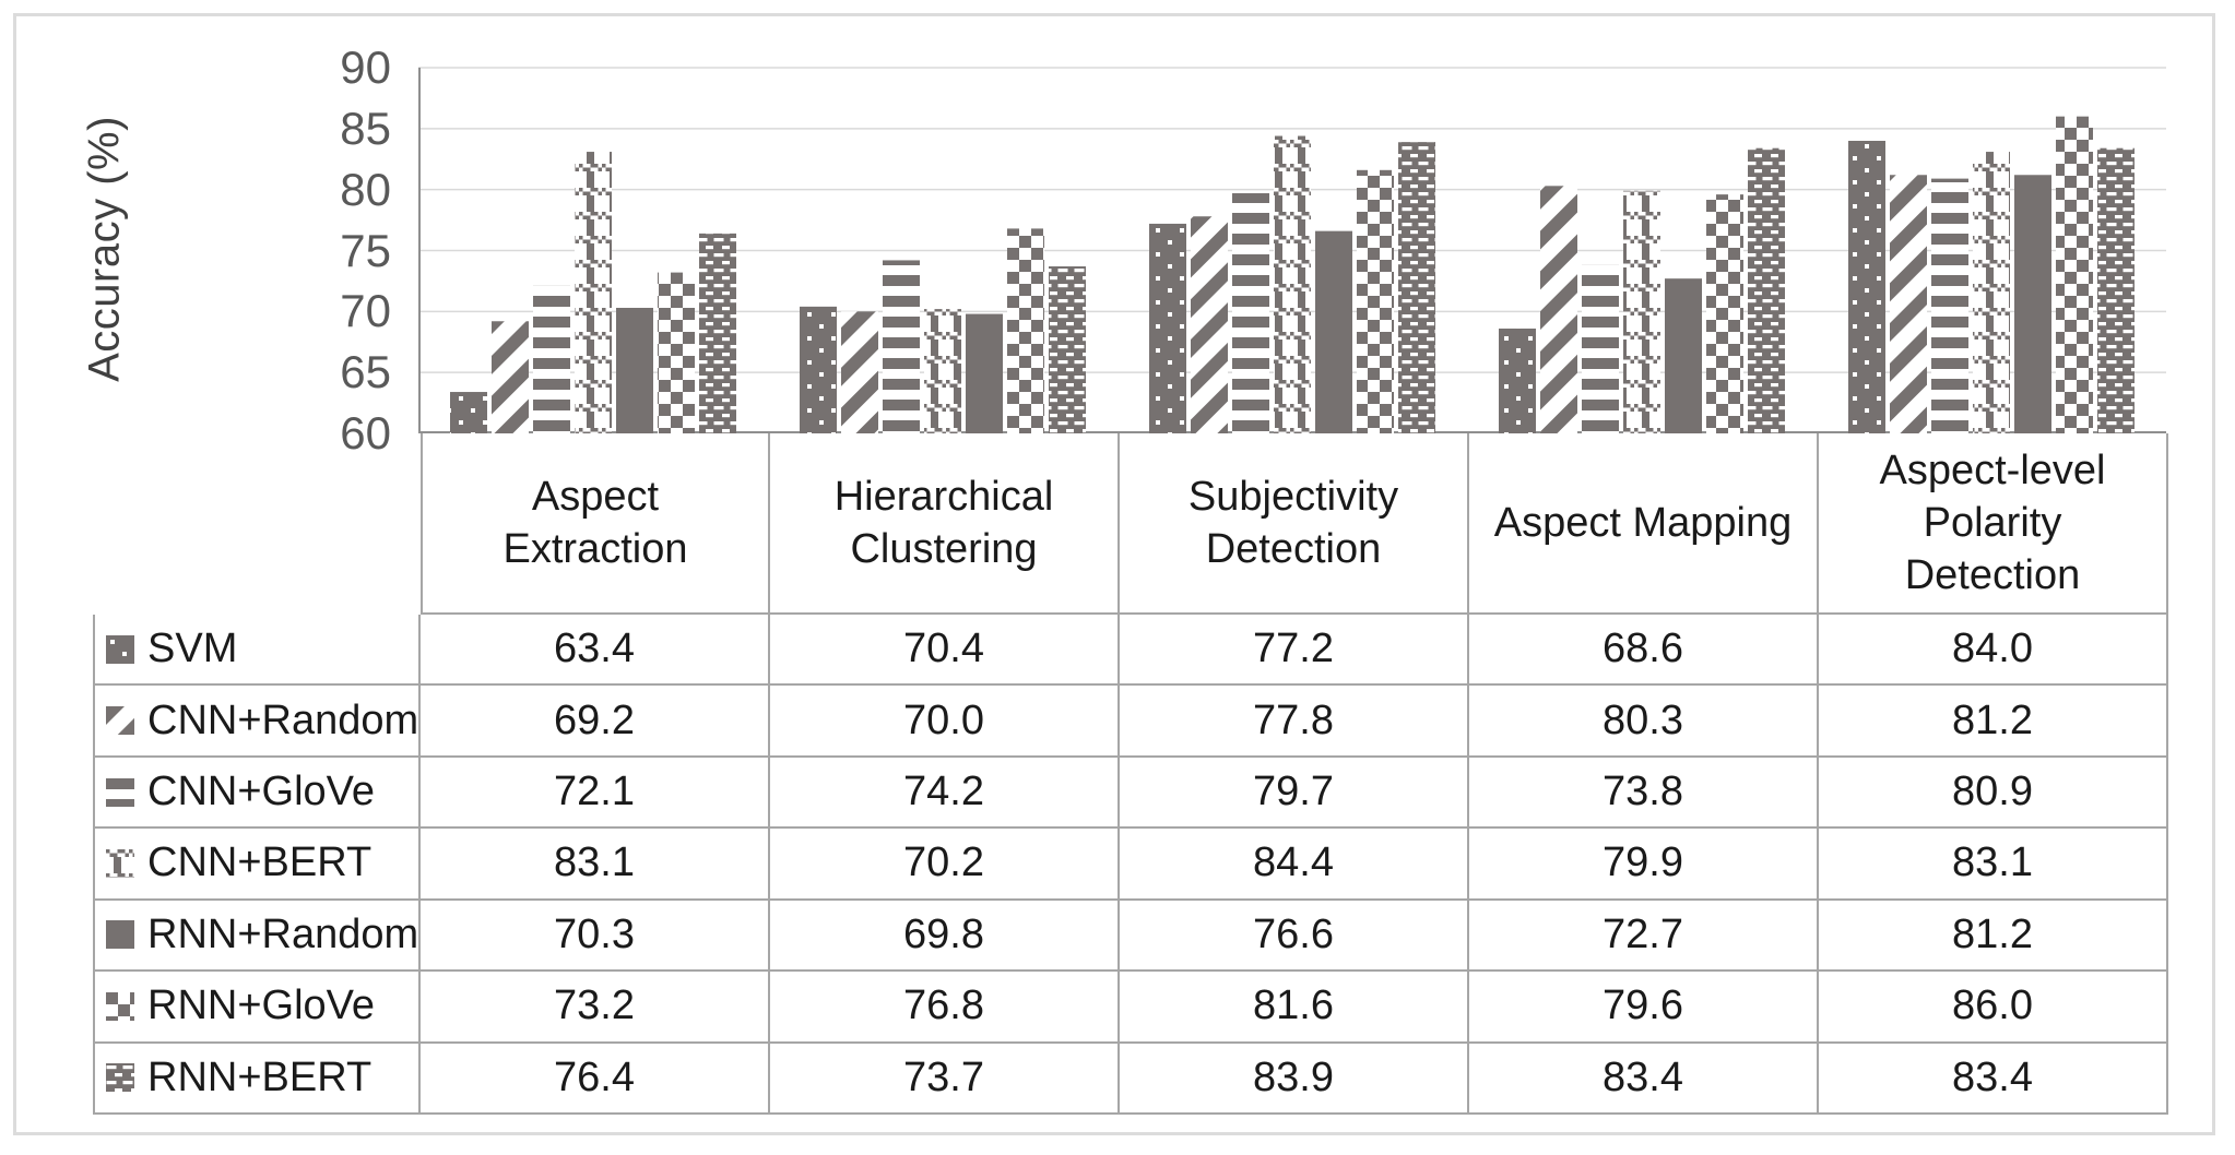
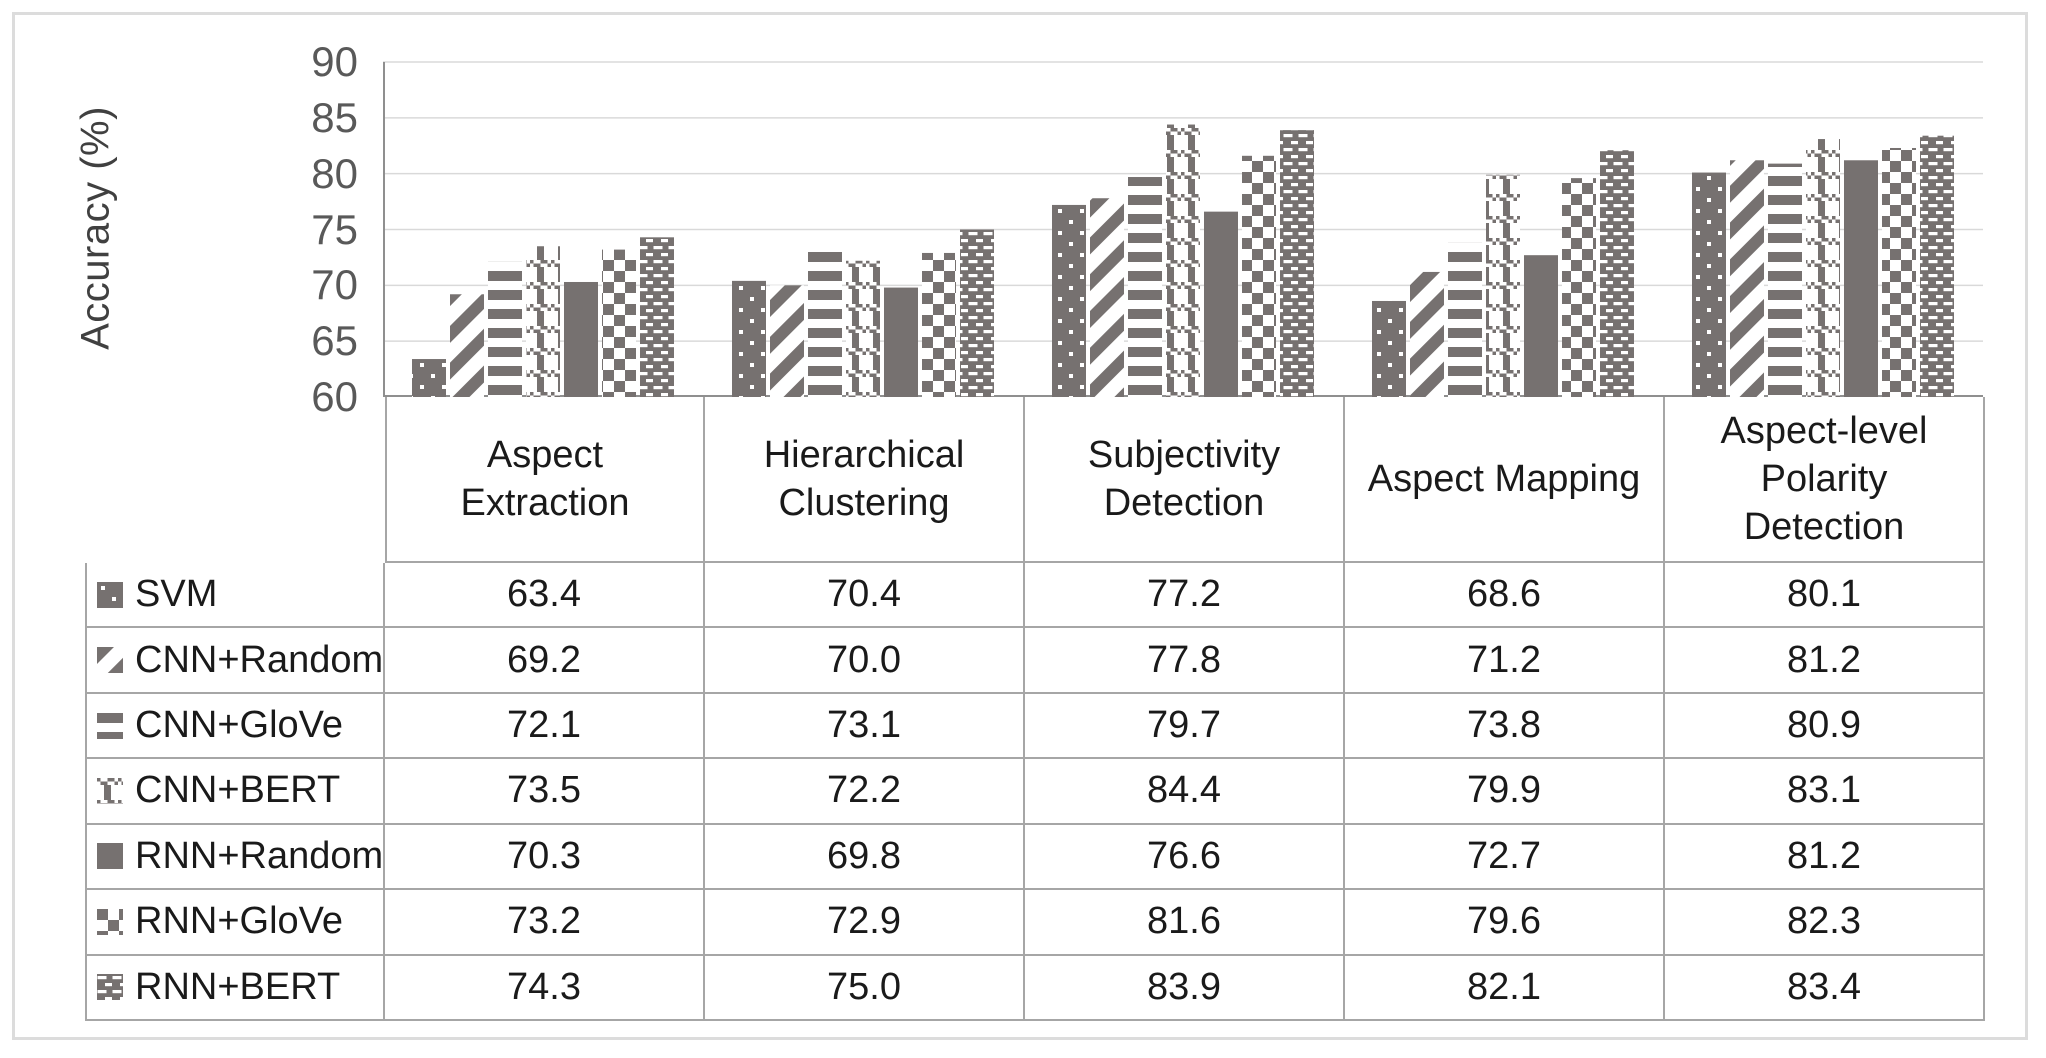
CNN+BERT/Aspect Extraction: 83.1 -> 73.5
RNN+BERT/Aspect Extraction: 76.4 -> 74.3
CNN+GloVe/Hierarchical Clustering: 74.2 -> 73.1
CNN+BERT/Hierarchical Clustering: 70.2 -> 72.2
RNN+GloVe/Hierarchical Clustering: 76.8 -> 72.9
RNN+BERT/Hierarchical Clustering: 73.7 -> 75.0
CNN+Random/Aspect Mapping: 80.3 -> 71.2
RNN+BERT/Aspect Mapping: 83.4 -> 82.1
SVM/Aspect-level Polarity Detection: 84.0 -> 80.1
RNN+GloVe/Aspect-level Polarity Detection: 86.0 -> 82.3
